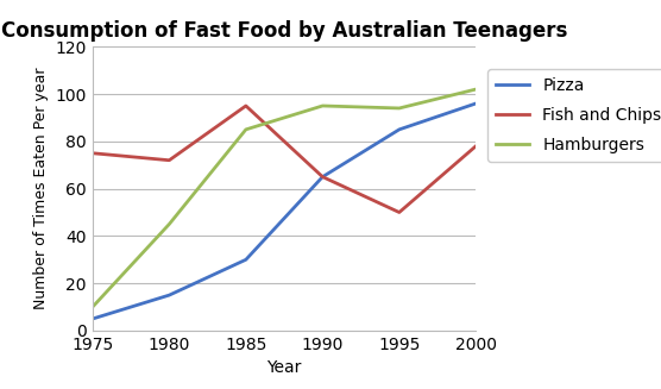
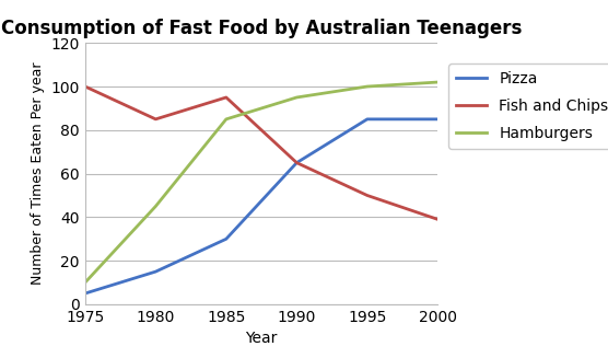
Fish and Chips/1975: 75 -> 100
Fish and Chips/1980: 72 -> 85
Hamburgers/1995: 94 -> 100
Pizza/2000: 96 -> 85
Fish and Chips/2000: 78 -> 39
